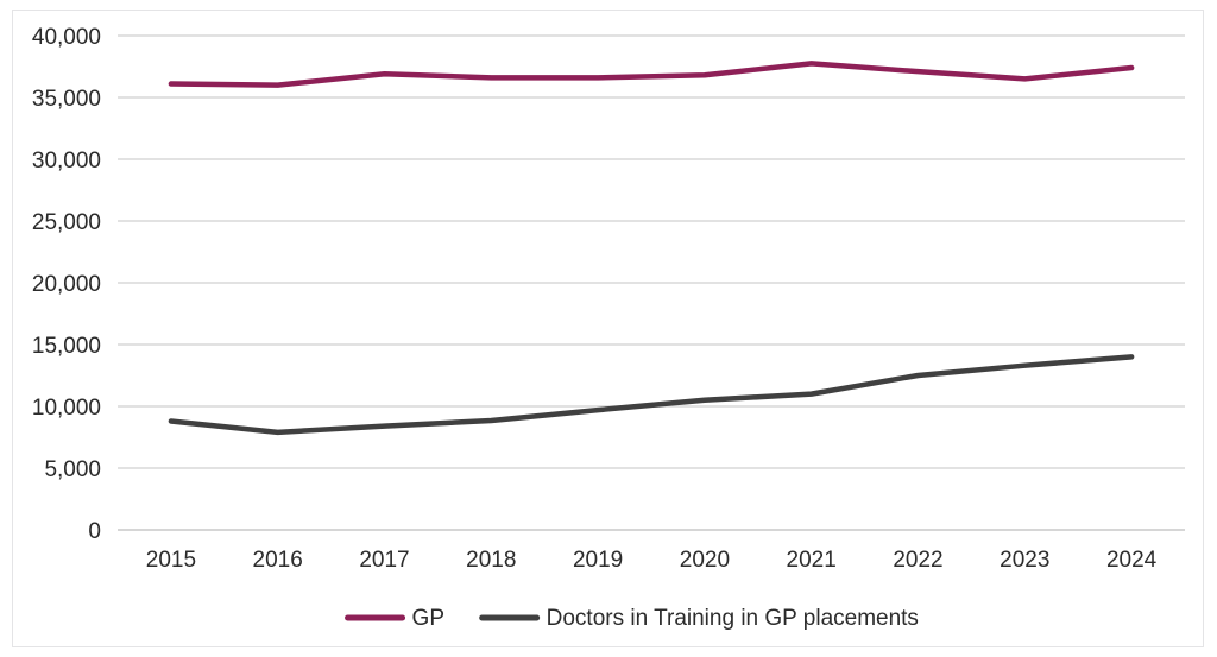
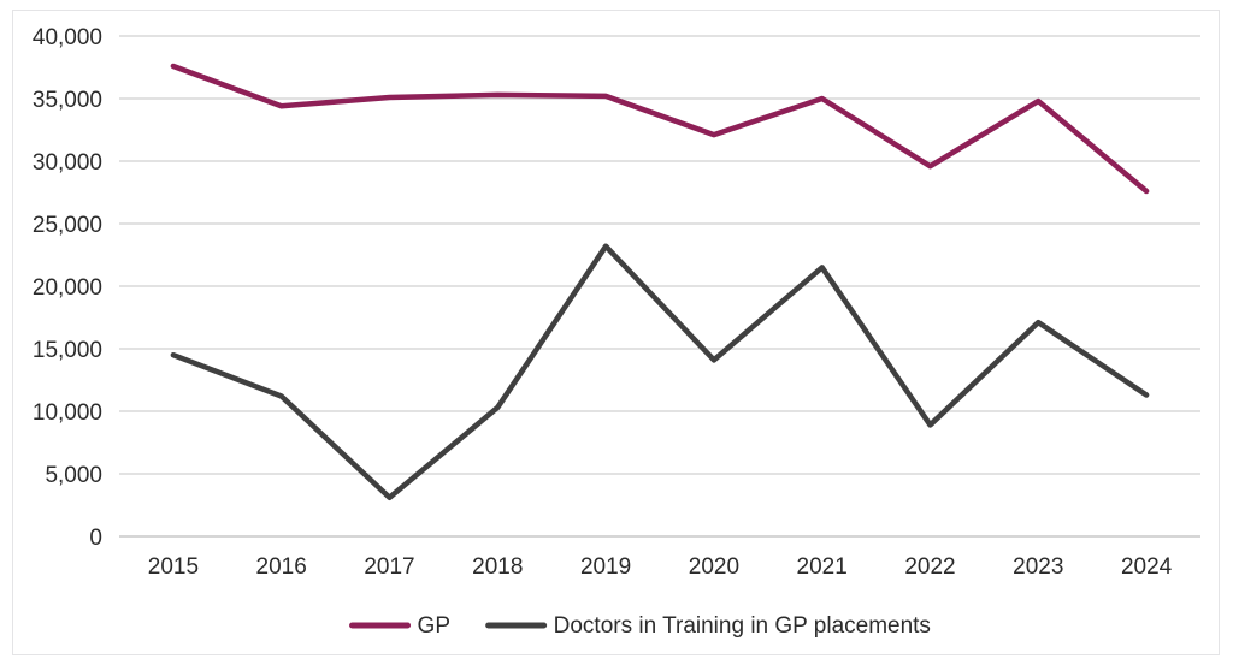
GP/2015: 36100 -> 37600
Doctors in Training in GP placements/2015: 8800 -> 14500
GP/2016: 36000 -> 34400
Doctors in Training in GP placements/2016: 7900 -> 11200
GP/2017: 36900 -> 35100
Doctors in Training in GP placements/2017: 8400 -> 3100
GP/2018: 36600 -> 35300
Doctors in Training in GP placements/2018: 8800 -> 10300
GP/2019: 36600 -> 35200
Doctors in Training in GP placements/2019: 9700 -> 23200
GP/2020: 36800 -> 32100
Doctors in Training in GP placements/2020: 10500 -> 14100
GP/2021: 37800 -> 35000
Doctors in Training in GP placements/2021: 11000 -> 21500
GP/2022: 37100 -> 29600
Doctors in Training in GP placements/2022: 12500 -> 8900
GP/2023: 36500 -> 34800
Doctors in Training in GP placements/2023: 13300 -> 17100
GP/2024: 37400 -> 27600
Doctors in Training in GP placements/2024: 14000 -> 11300
